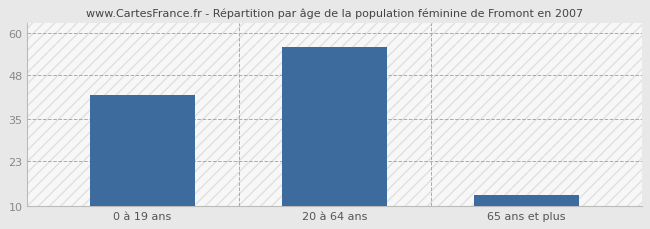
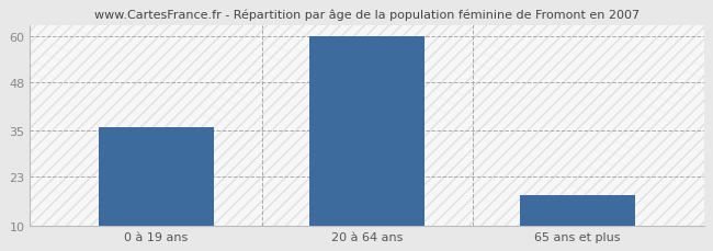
0 à 19 ans: 42 -> 36
20 à 64 ans: 56 -> 60
65 ans et plus: 13 -> 18
